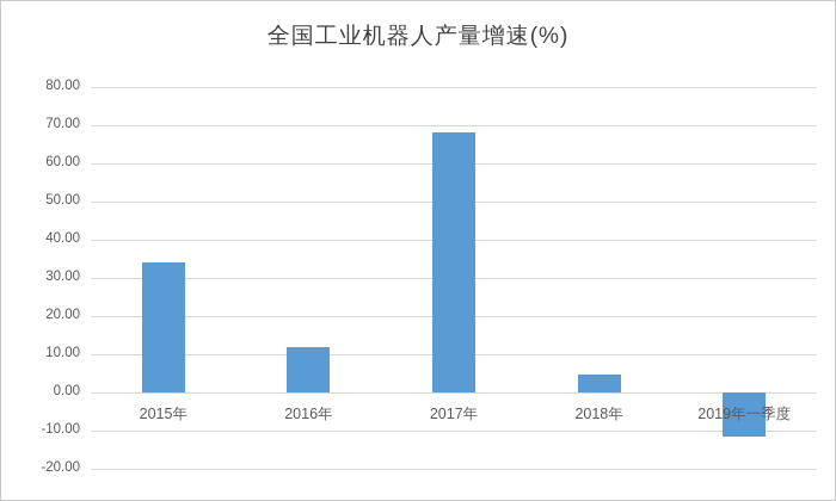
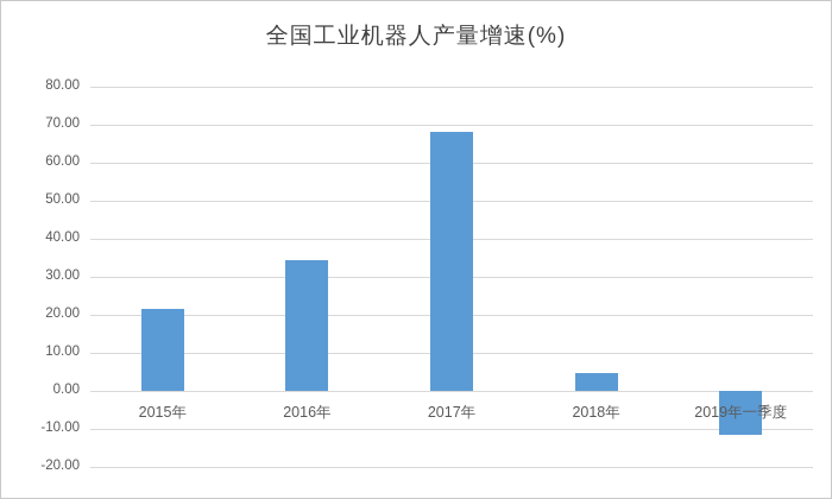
2015年: 34 -> 22
2016年: 12 -> 34
